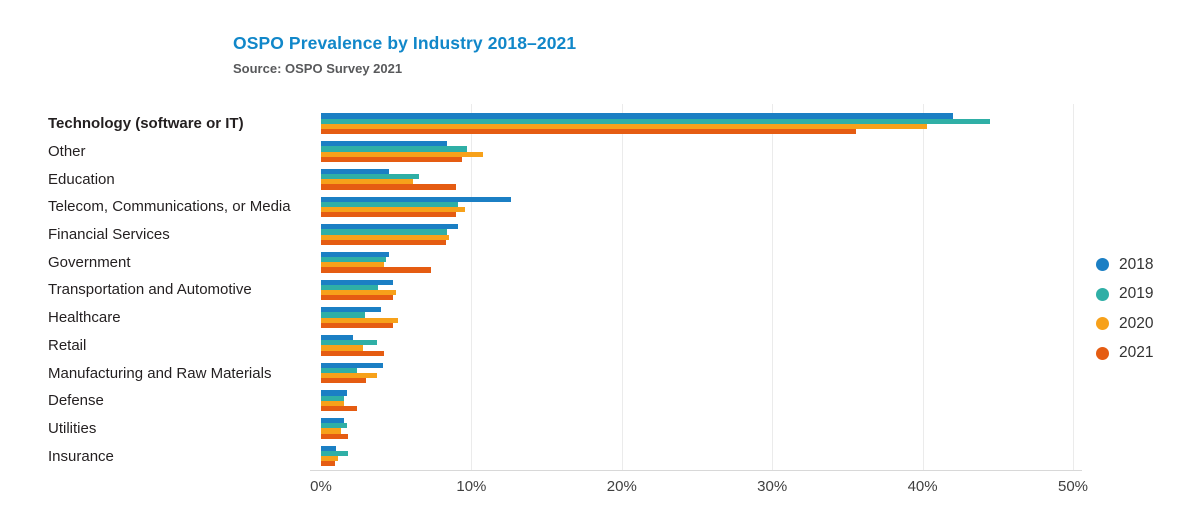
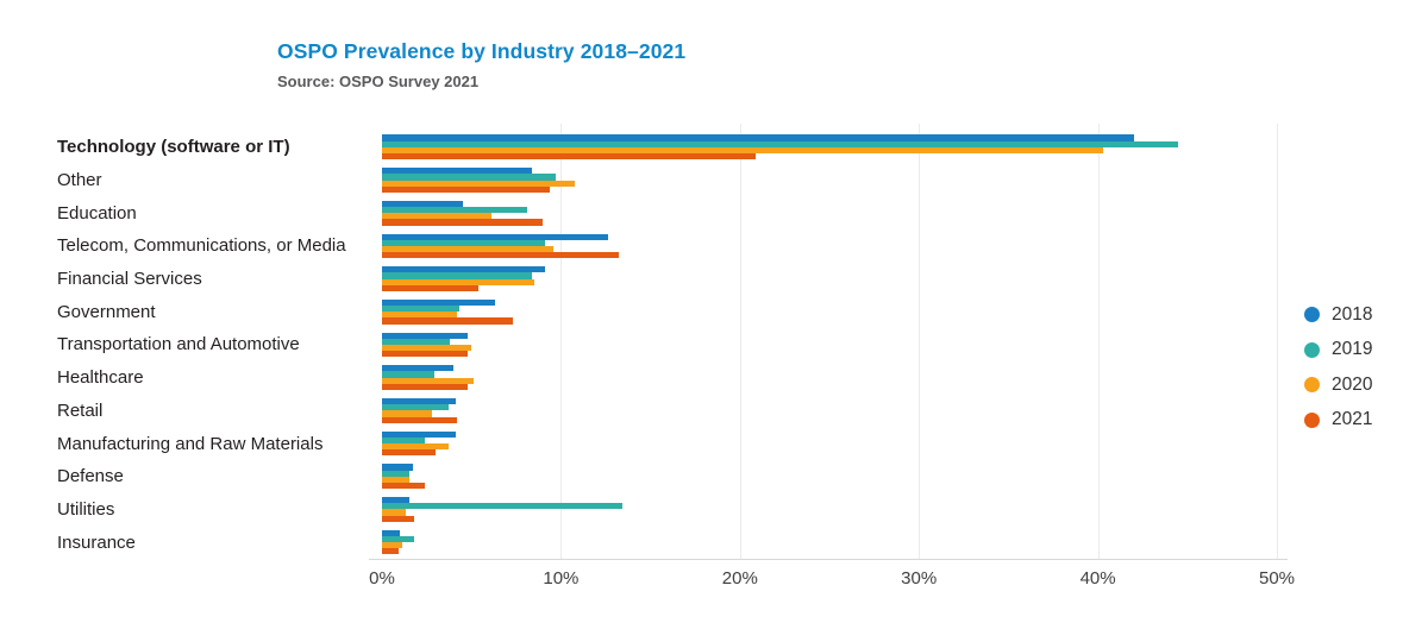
2021/Technology (software or IT): 35.6% -> 20.9%
2019/Education: 6.5% -> 8.1%
2021/Telecom, Communications, or Media: 9.0% -> 13.2%
2021/Financial Services: 8.3% -> 5.4%
2018/Government: 4.5% -> 6.3%
2018/Retail: 2.1% -> 4.1%
2019/Utilities: 1.7% -> 13.4%
